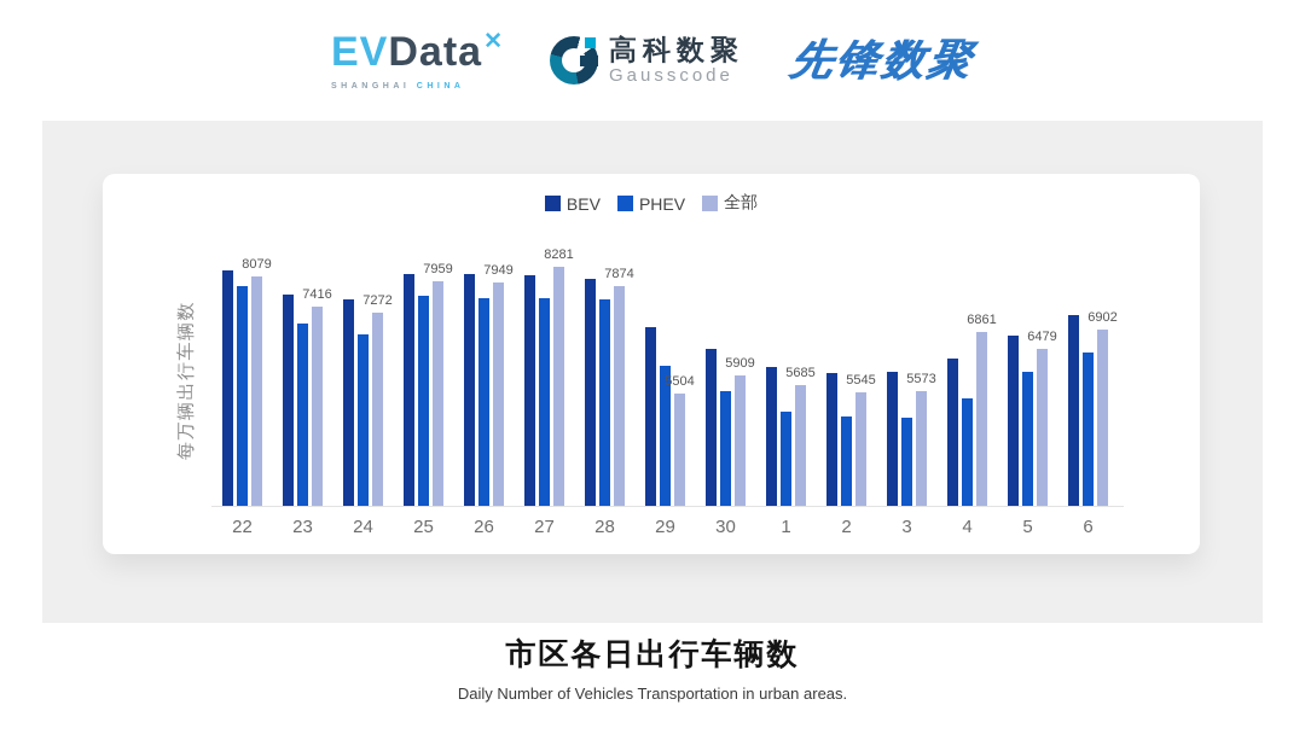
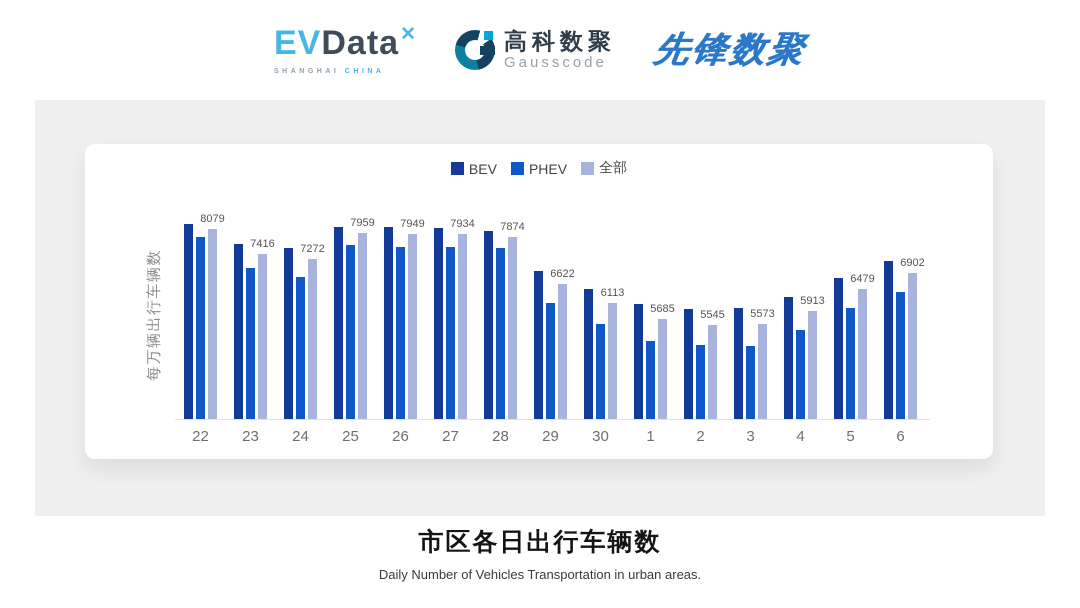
全部/27: 8281 -> 7934
全部/29: 5504 -> 6622
全部/30: 5909 -> 6113
全部/4: 6861 -> 5913
